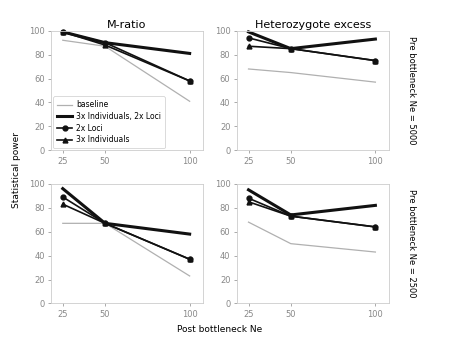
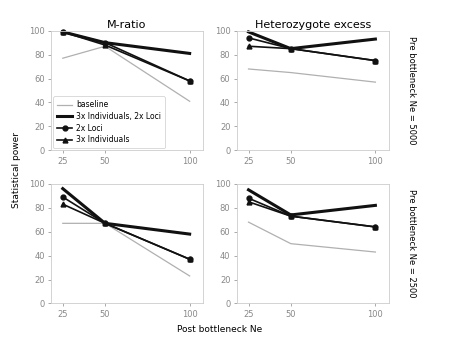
M-ratio/baseline/25: 92 -> 77
